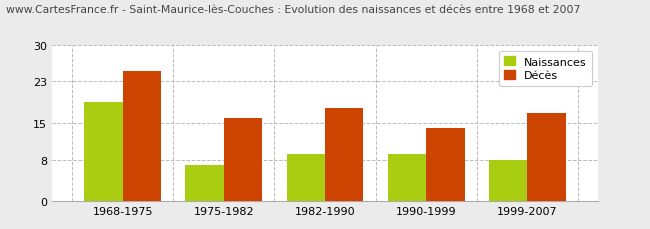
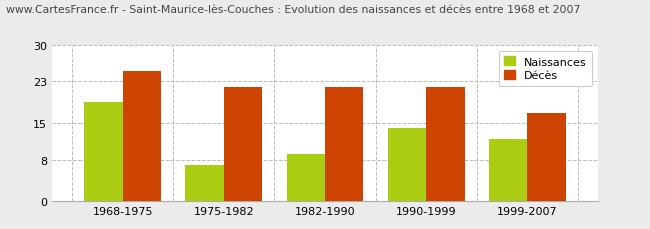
Décès/1975-1982: 16 -> 22
Décès/1982-1990: 18 -> 22
Naissances/1990-1999: 9 -> 14
Décès/1990-1999: 14 -> 22
Naissances/1999-2007: 8 -> 12
